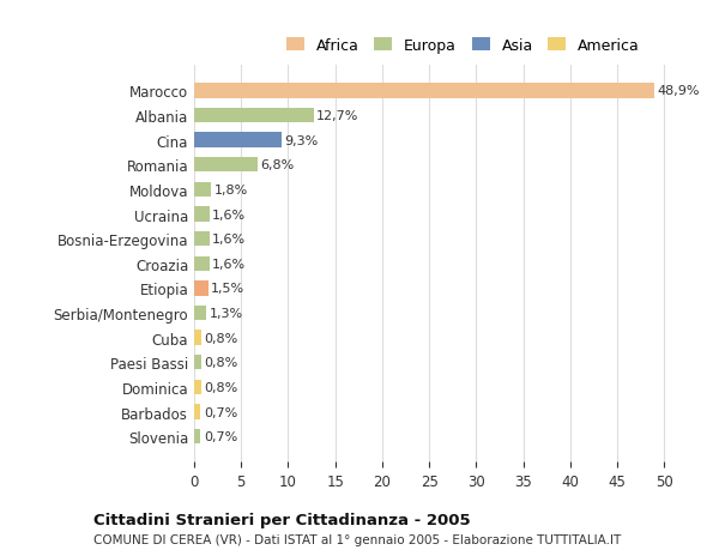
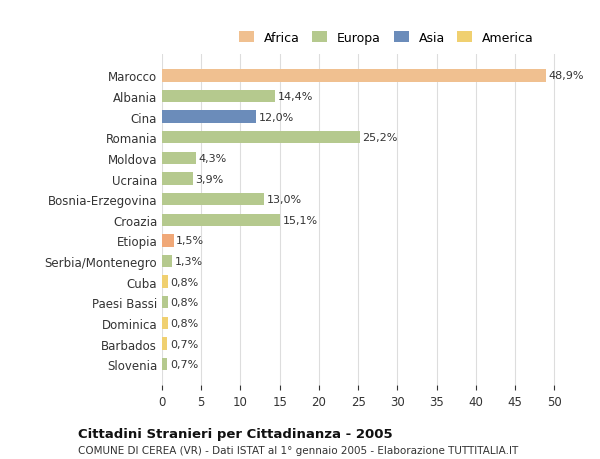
Albania: 12,7% -> 14,4%
Cina: 9,3% -> 12,0%
Romania: 6,8% -> 25,2%
Moldova: 1,8% -> 4,3%
Ucraina: 1,6% -> 3,9%
Bosnia-Erzegovina: 1,6% -> 13,0%
Croazia: 1,6% -> 15,1%
